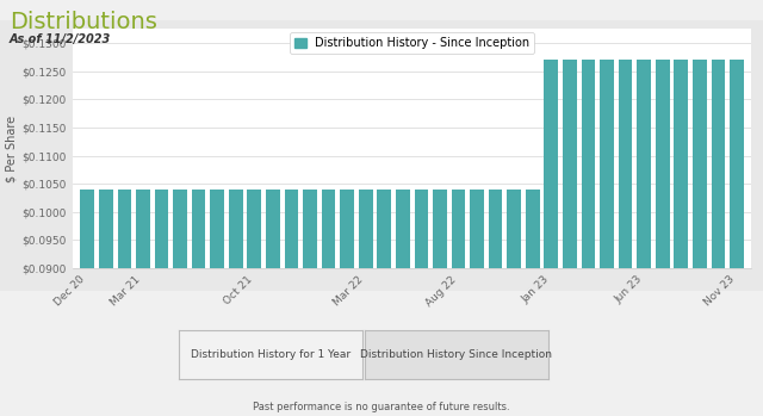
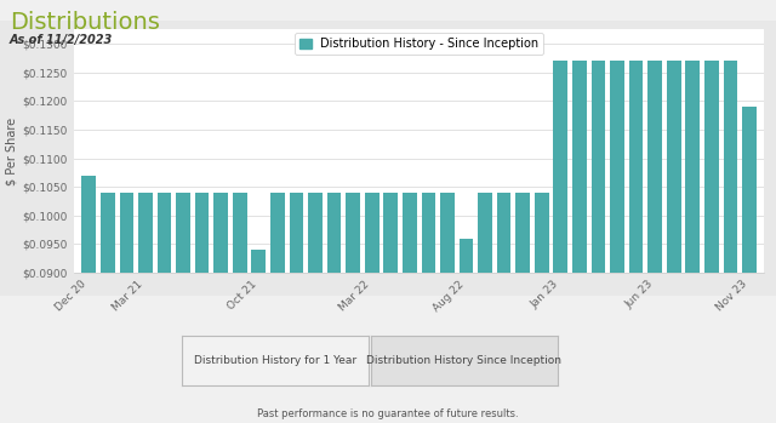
Dec 20: $0.104 -> $0.107
Oct 21: $0.104 -> $0.094
Aug 22: $0.104 -> $0.096
Nov 23: $0.127 -> $0.119
